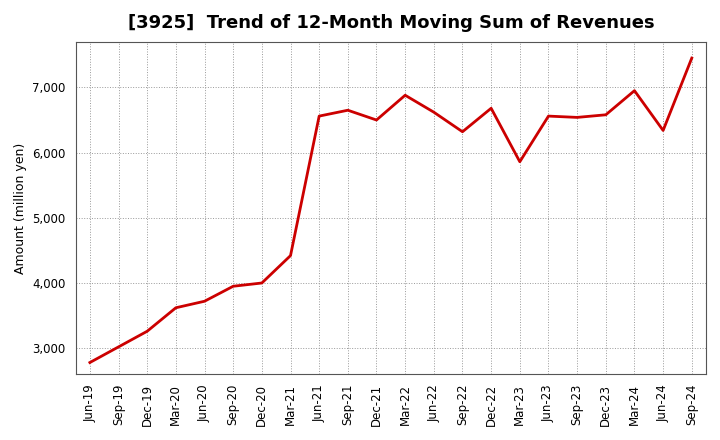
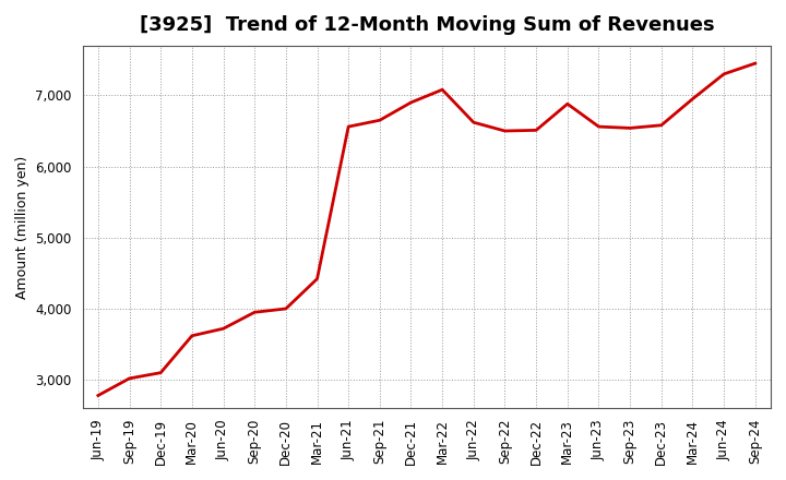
Dec-19: 3,260 -> 3,100
Dec-21: 6,500 -> 6,900
Mar-22: 6,880 -> 7,080
Sep-22: 6,320 -> 6,500
Dec-22: 6,680 -> 6,510
Mar-23: 5,860 -> 6,880
Jun-24: 6,340 -> 7,300
